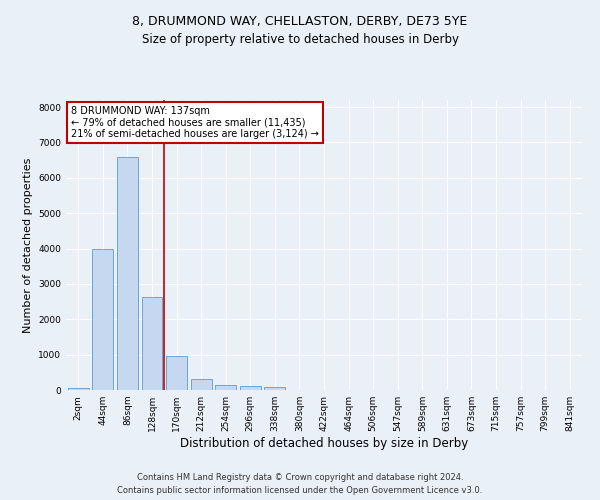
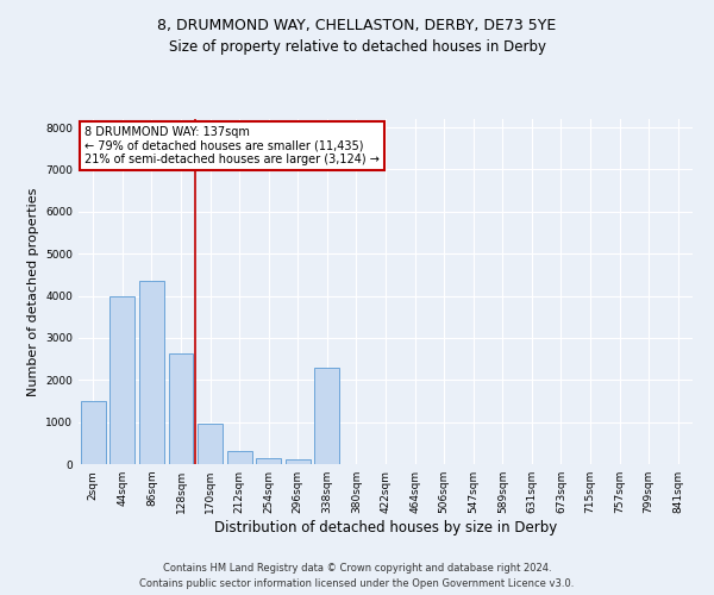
2sqm: 70 -> 1500
86sqm: 6600 -> 4350
338sqm: 80 -> 2300
